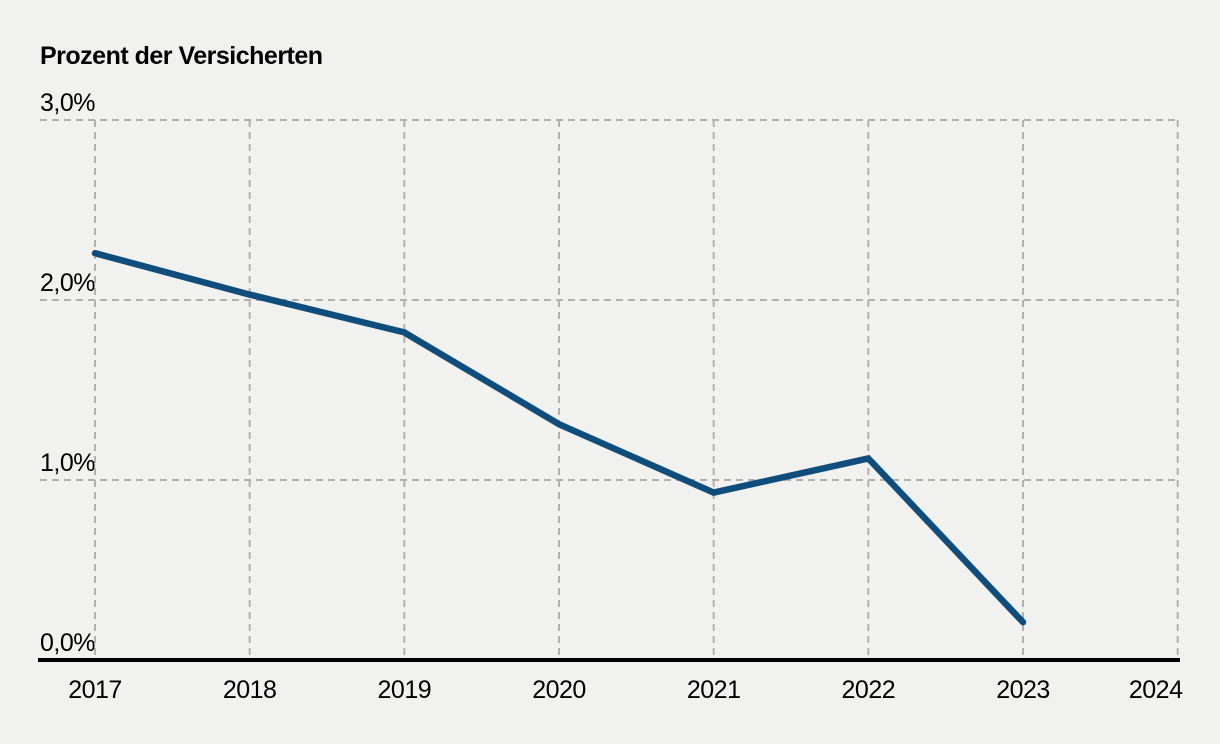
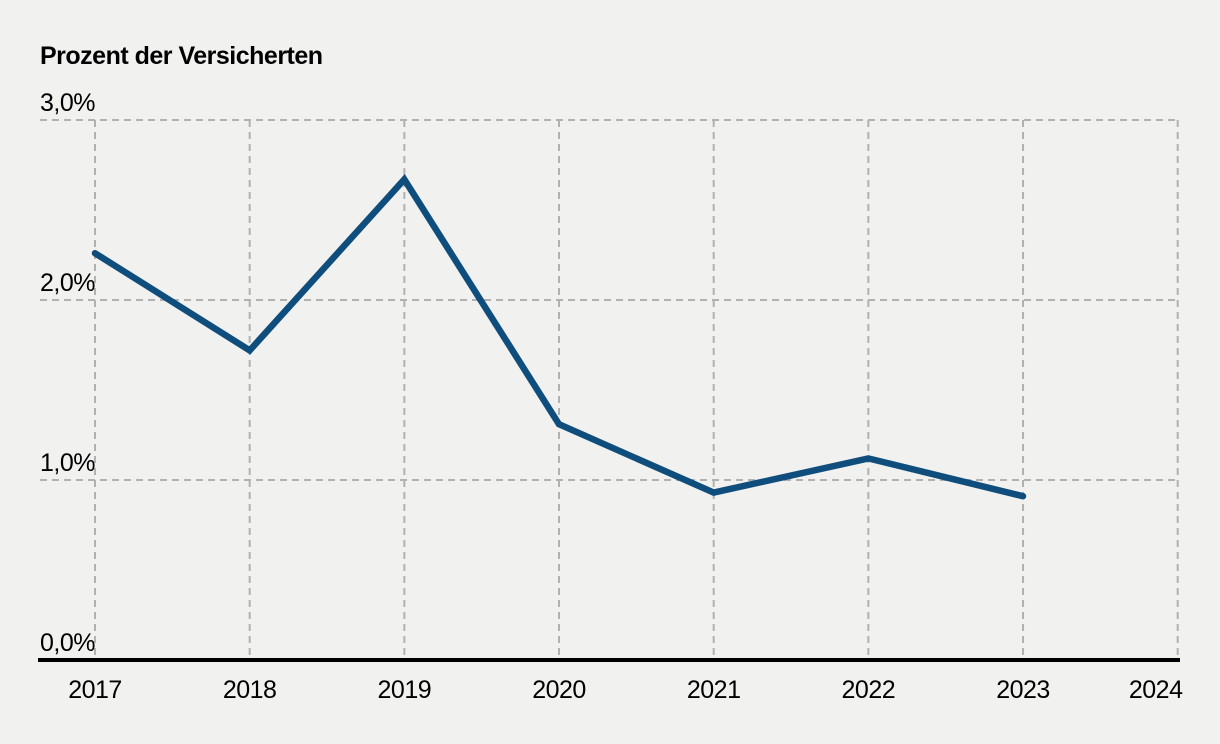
2018: 2,03% -> 1,72%
2019: 1,82% -> 2,67%
2023: 0,21% -> 0,91%
